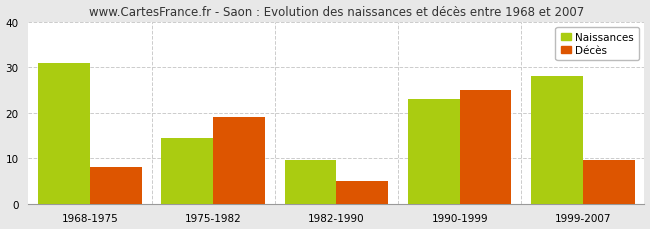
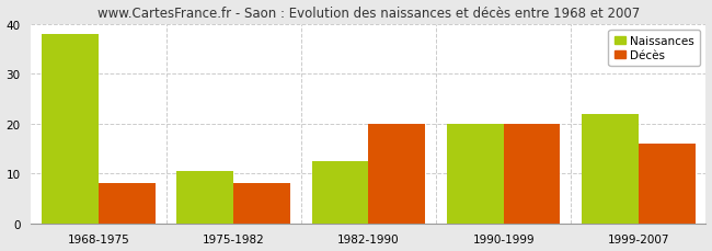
Naissances/1968-1975: 31.0 -> 38.0
Naissances/1975-1982: 14.5 -> 10.5
Décès/1975-1982: 19.0 -> 8.0
Naissances/1982-1990: 9.5 -> 12.5
Décès/1982-1990: 5.0 -> 20.0
Naissances/1990-1999: 23.0 -> 20.0
Décès/1990-1999: 25.0 -> 20.0
Naissances/1999-2007: 28.0 -> 22.0
Décès/1999-2007: 9.5 -> 16.0
